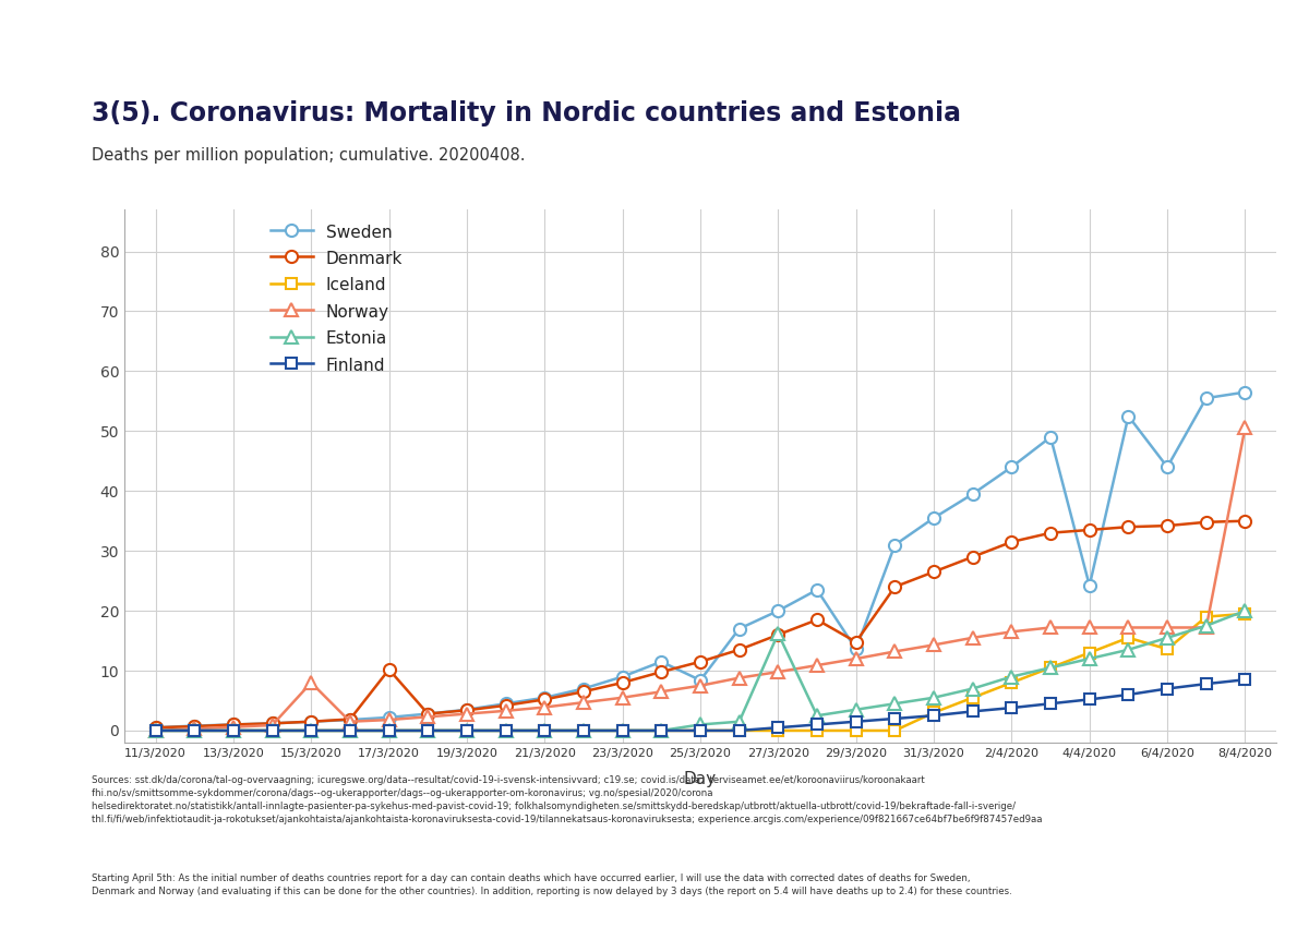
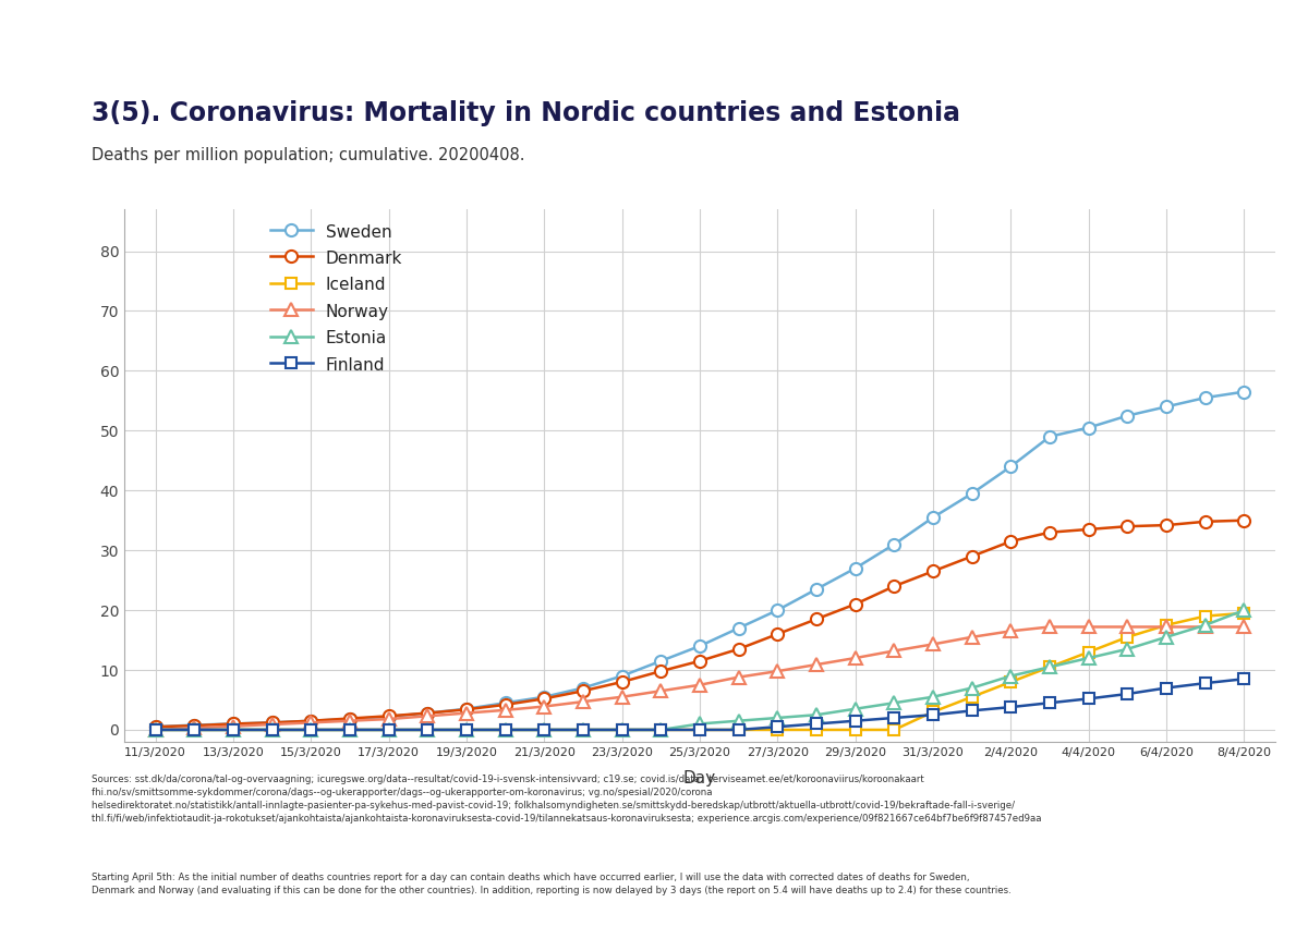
Norway/15/3/2020: 8.0 -> 1.2
Denmark/17/3/2020: 10.2 -> 2.3
Sweden/25/3/2020: 8.4 -> 14.0
Estonia/27/3/2020: 16.2 -> 2.0
Sweden/29/3/2020: 13.6 -> 27.0
Denmark/29/3/2020: 14.8 -> 21.0
Sweden/4/4/2020: 24.2 -> 50.5
Sweden/6/4/2020: 44.0 -> 54.0
Iceland/6/4/2020: 13.6 -> 17.5
Norway/8/4/2020: 50.6 -> 17.2
